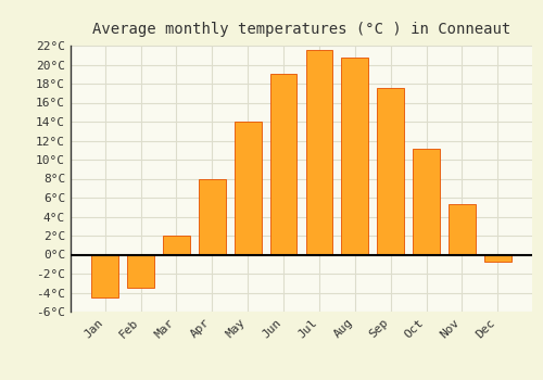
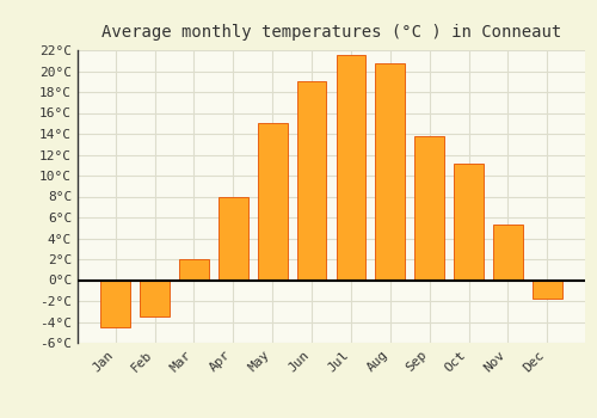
May: 14.0°C -> 15.0°C
Sep: 17.5°C -> 13.8°C
Dec: -0.7°C -> -1.8°C
